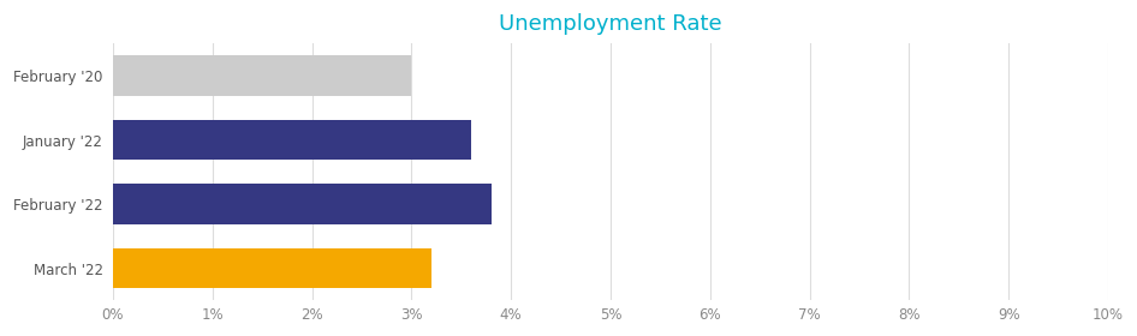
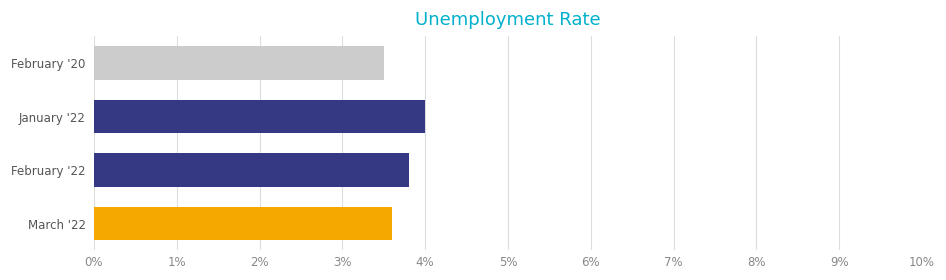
February '20: 3.0% -> 3.5%
January '22: 3.6% -> 4.0%
March '22: 3.2% -> 3.6%
